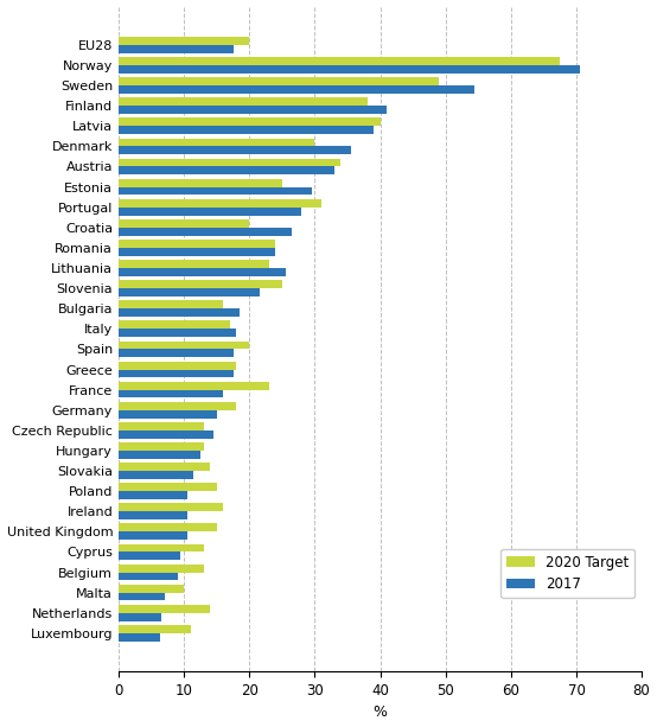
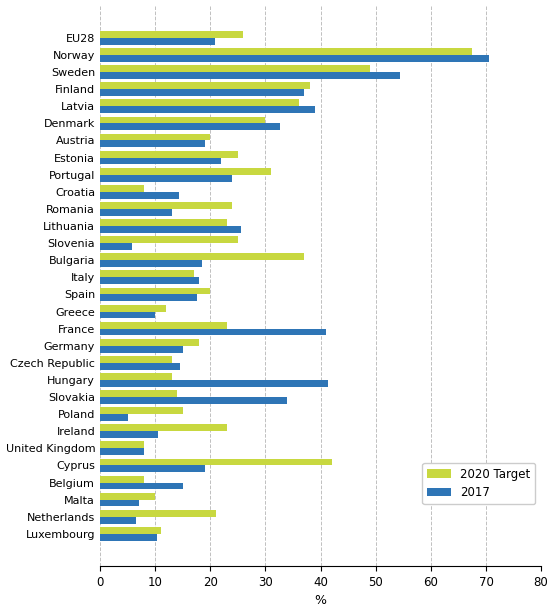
2020 Target/EU28: 20.0 -> 26.0
2017/EU28: 17.5 -> 20.8
2017/Finland: 41.0 -> 37.0
2020 Target/Latvia: 40.0 -> 36.0
2017/Denmark: 35.5 -> 32.6
2020 Target/Austria: 34.0 -> 20.0
2017/Austria: 33.0 -> 19.0
2017/Estonia: 29.5 -> 22.0
2017/Portugal: 28.0 -> 24.0
2020 Target/Croatia: 20.0 -> 8.0
2017/Croatia: 26.5 -> 14.4
2017/Romania: 24.0 -> 13.0
2017/Slovenia: 21.5 -> 5.8
2020 Target/Bulgaria: 16.0 -> 37.0
2020 Target/Greece: 18.0 -> 12.0
2017/Greece: 17.5 -> 10.0
2017/France: 16.0 -> 41.0
2017/Hungary: 12.5 -> 41.4
2017/Slovakia: 11.5 -> 34.0
2017/Poland: 10.5 -> 5.0
2020 Target/Ireland: 16.0 -> 23.0
2020 Target/United Kingdom: 15.0 -> 8.0
2017/United Kingdom: 10.5 -> 8.0
2020 Target/Cyprus: 13.0 -> 42.0
2017/Cyprus: 9.5 -> 19.0
2020 Target/Belgium: 13.0 -> 8.0
2017/Belgium: 9.0 -> 15.0
2020 Target/Netherlands: 14.0 -> 21.0
2017/Luxembourg: 6.4 -> 10.4
